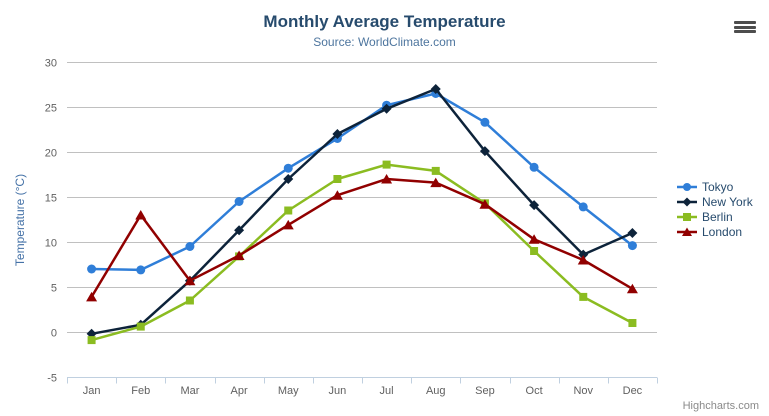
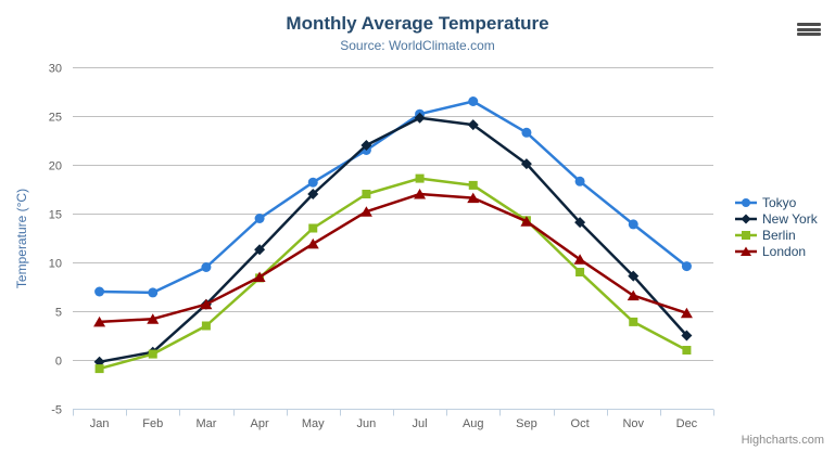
London/Feb: 13 -> 4
New York/Aug: 27 -> 24
London/Nov: 8 -> 7
New York/Dec: 11 -> 2
